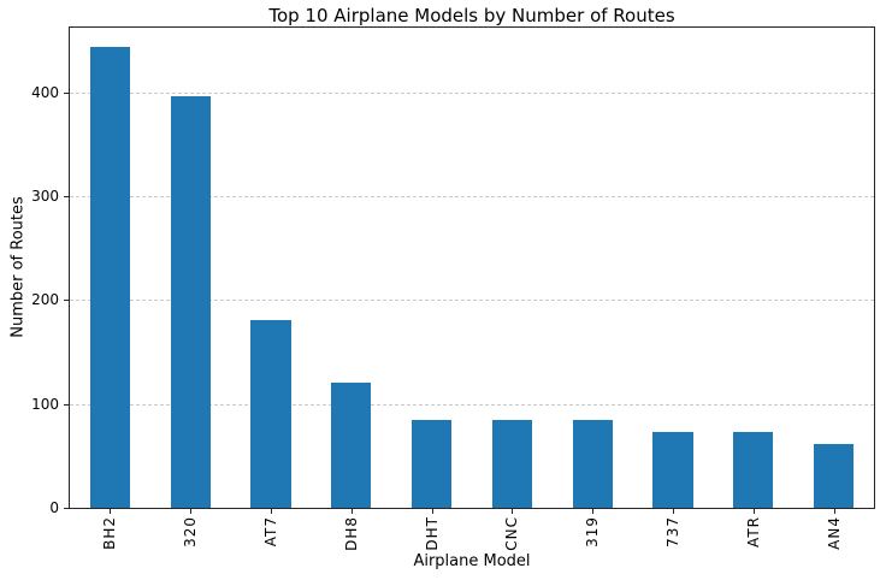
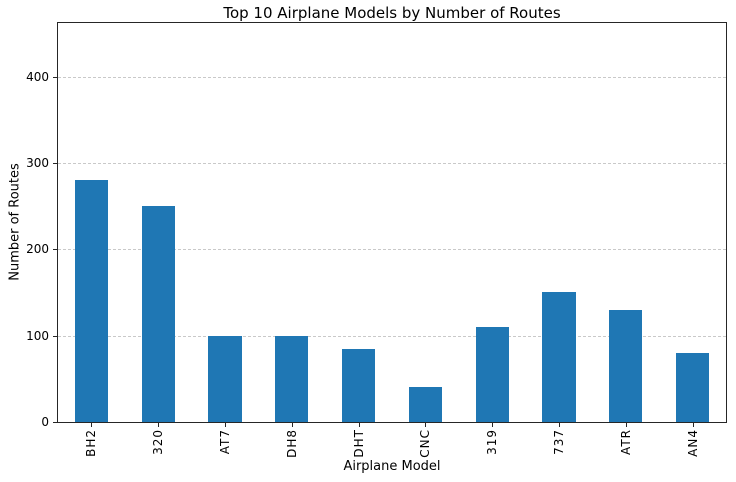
BH2: 440 -> 280
320: 400 -> 250
AT7: 180 -> 100
DH8: 120 -> 100
CNC: 80 -> 40
319: 80 -> 110
737: 70 -> 150
ATR: 70 -> 130
AN4: 60 -> 80
